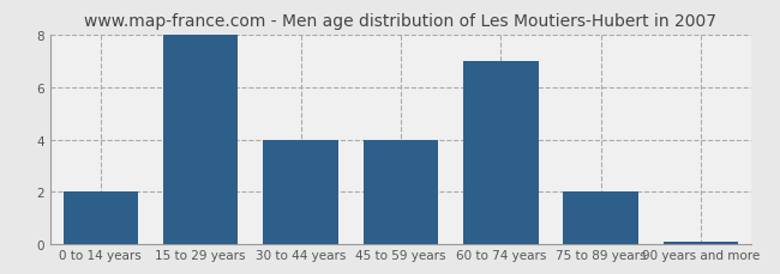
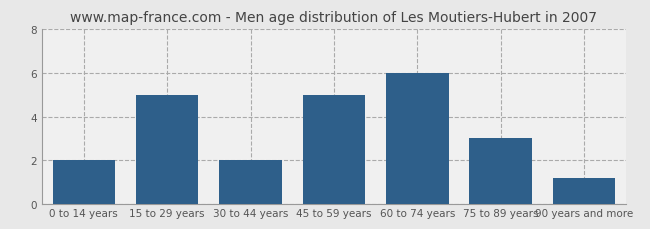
15 to 29 years: 8.0 -> 5.0
30 to 44 years: 4.0 -> 2.0
45 to 59 years: 4.0 -> 5.0
60 to 74 years: 7.0 -> 6.0
75 to 89 years: 2.0 -> 3.0
90 years and more: 0.1 -> 1.2
